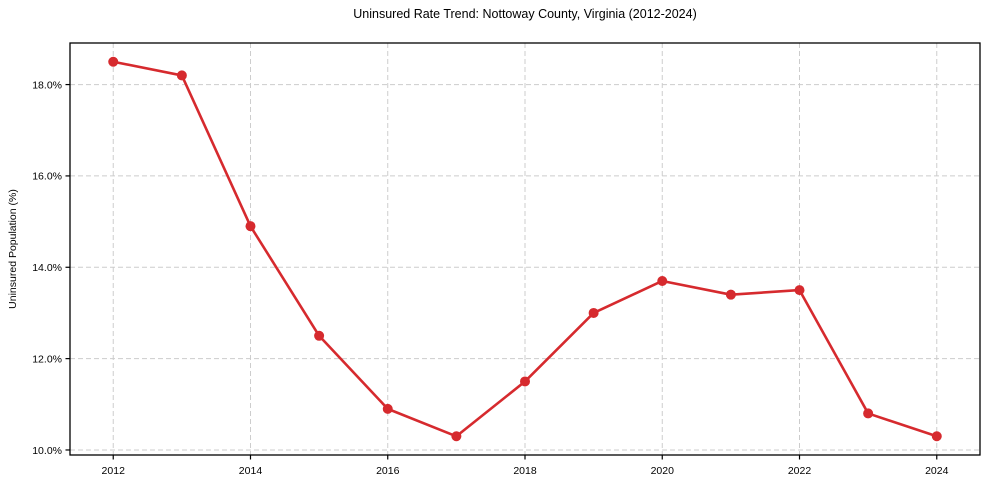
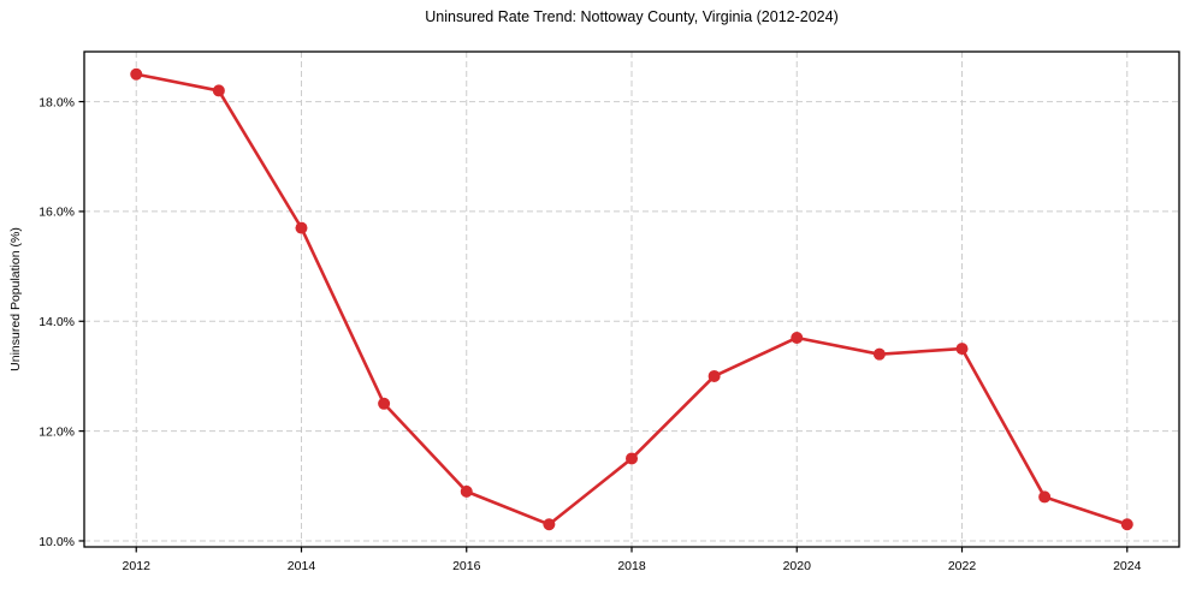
2014: 14.9% -> 15.7%
